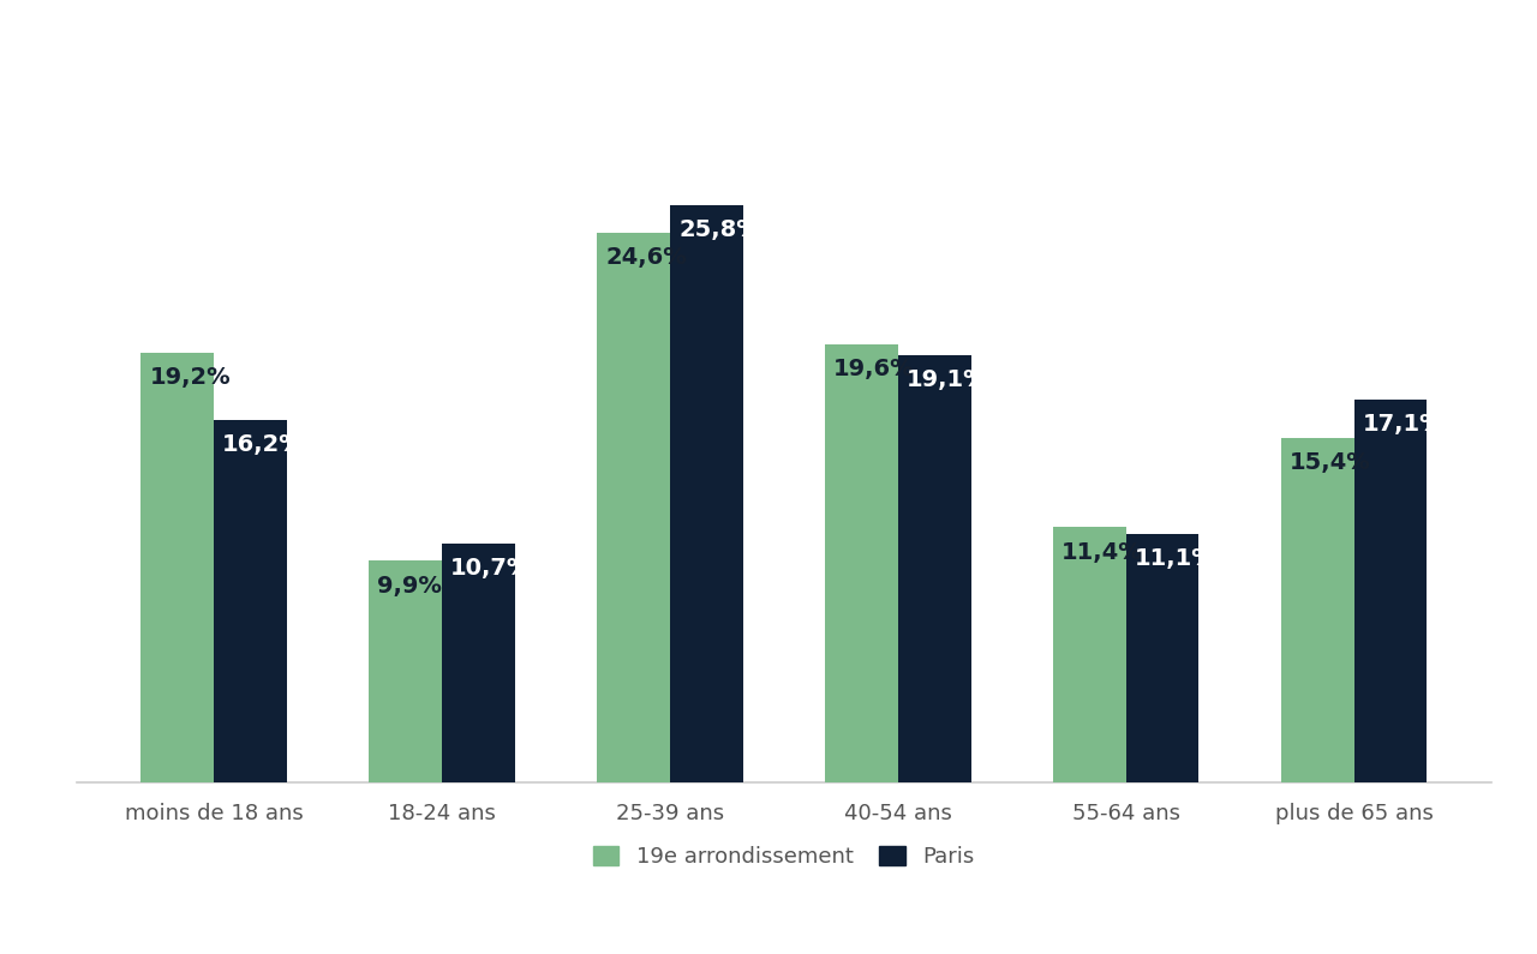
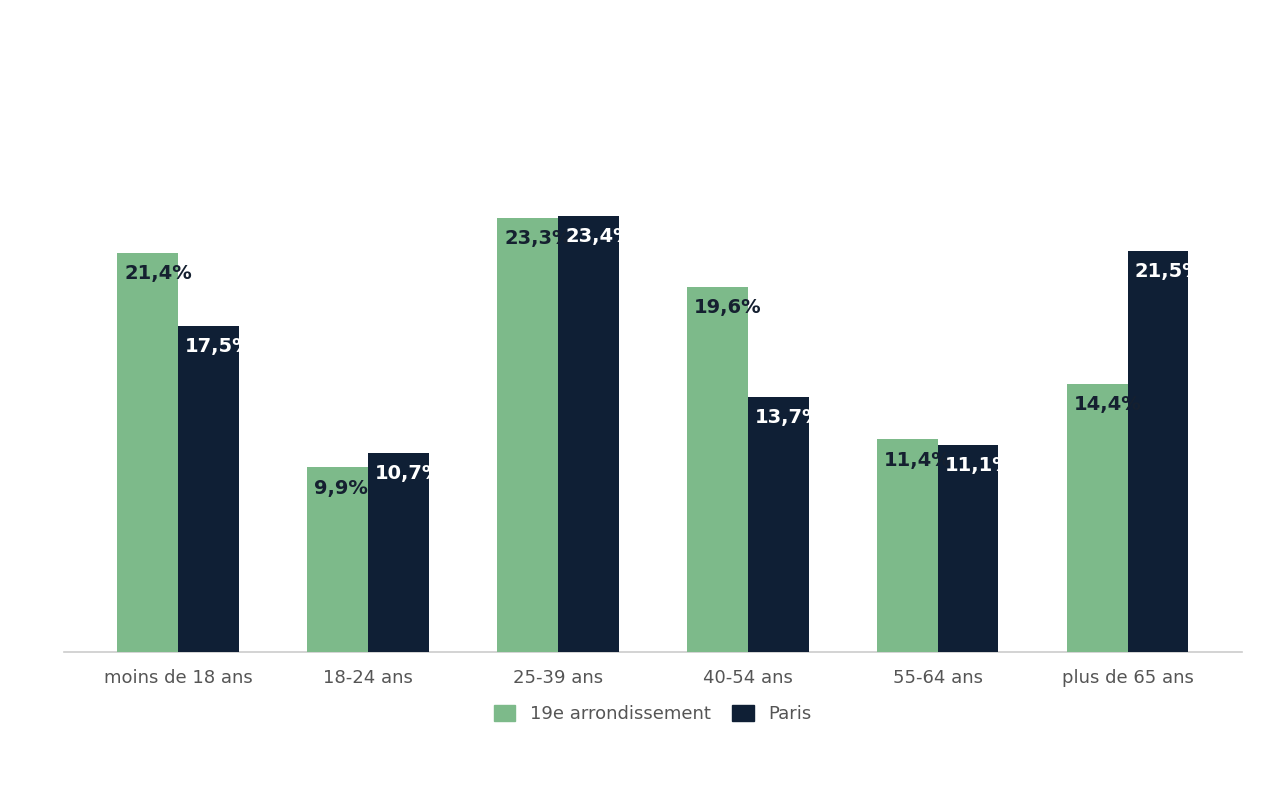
19e arrondissement/moins de 18 ans: 19,2% -> 21,4%
Paris/moins de 18 ans: 16,2% -> 17,5%
19e arrondissement/25-39 ans: 24,6% -> 23,3%
Paris/25-39 ans: 25,8% -> 23,4%
Paris/40-54 ans: 19,1% -> 13,7%
19e arrondissement/plus de 65 ans: 15,4% -> 14,4%
Paris/plus de 65 ans: 17,1% -> 21,5%
